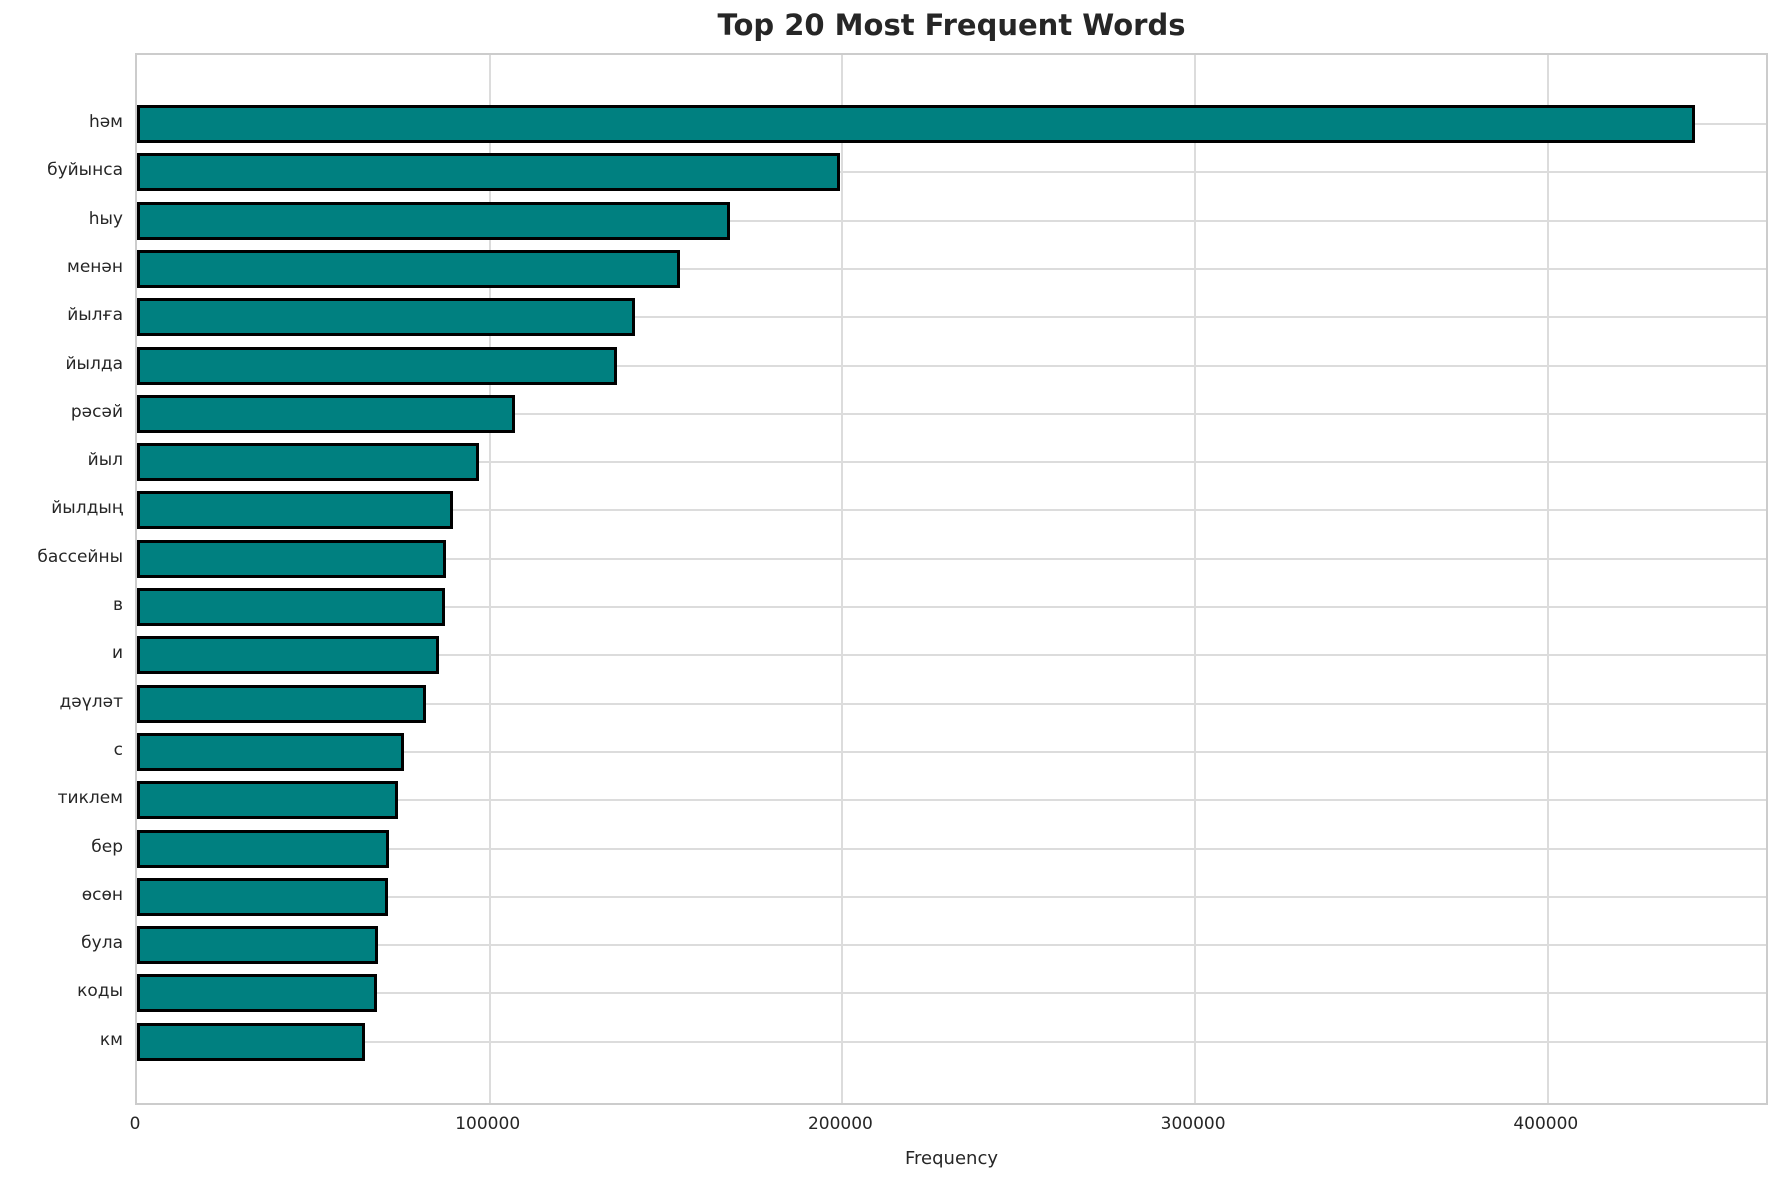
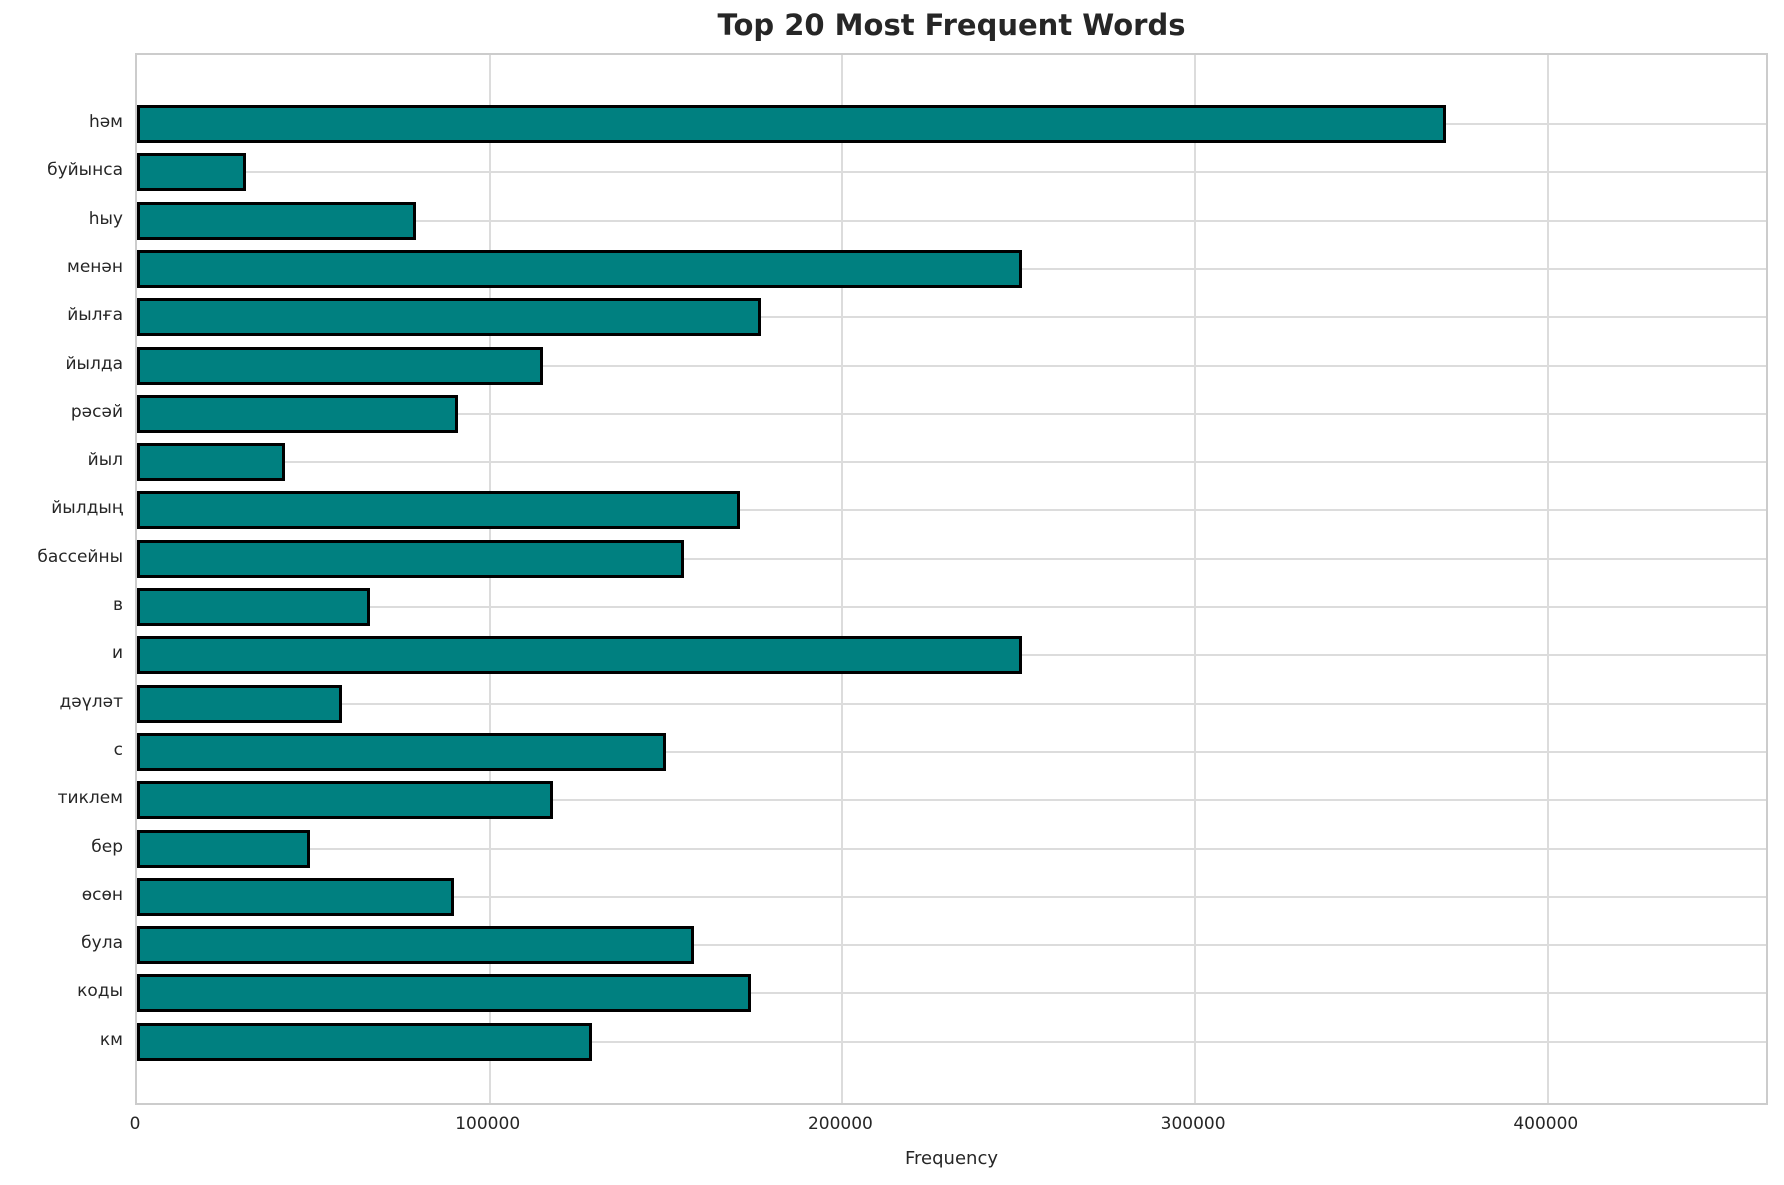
һәм: 442000 -> 371000
буйынса: 199000 -> 31000
һыу: 168000 -> 79000
менән: 154000 -> 251000
йылға: 141000 -> 177000
йылда: 136000 -> 115000
рәсәй: 107000 -> 91000
йыл: 97000 -> 42000
йылдың: 90000 -> 171000
бассейны: 88000 -> 155000
в: 87000 -> 66000
и: 86000 -> 251000
дәүләт: 82000 -> 58000
с: 76000 -> 150000
тиклем: 74000 -> 118000
бер: 72000 -> 49000
өсөн: 71000 -> 90000
була: 68000 -> 158000
коды: 68000 -> 174000
км: 65000 -> 129000
